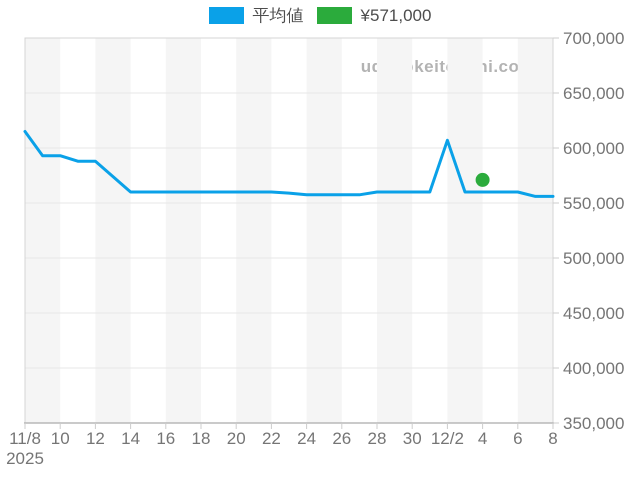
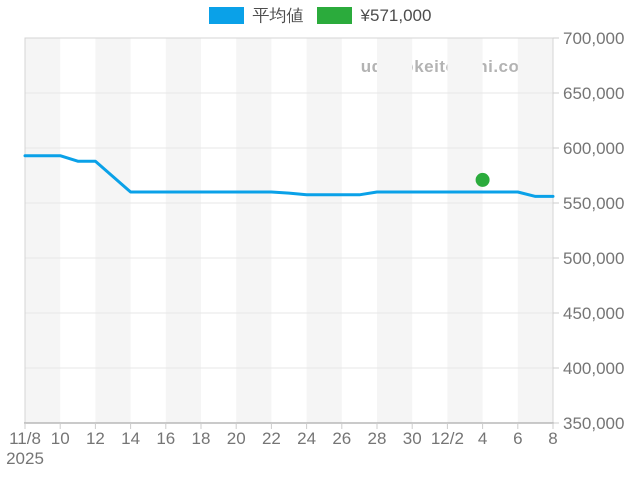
11/8: 615000 -> 593000
12/2: 607000 -> 560000
